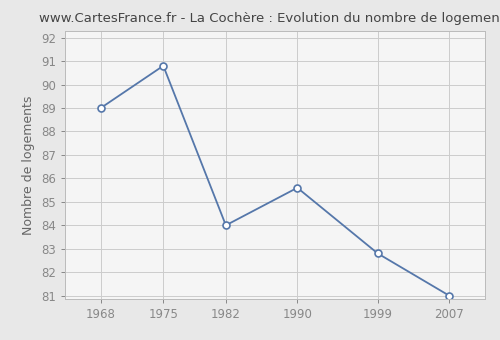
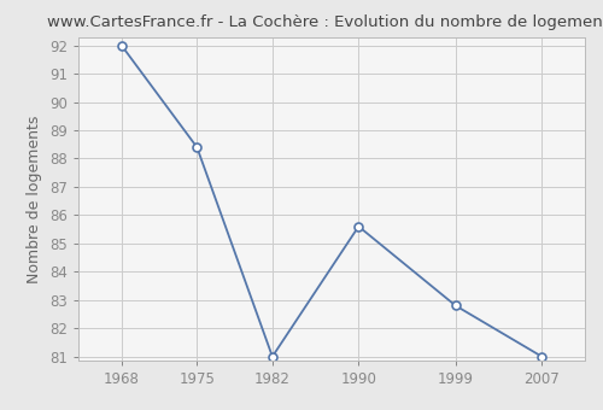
1968: 89.0 -> 92.0
1975: 90.8 -> 88.4
1982: 84.0 -> 81.0
